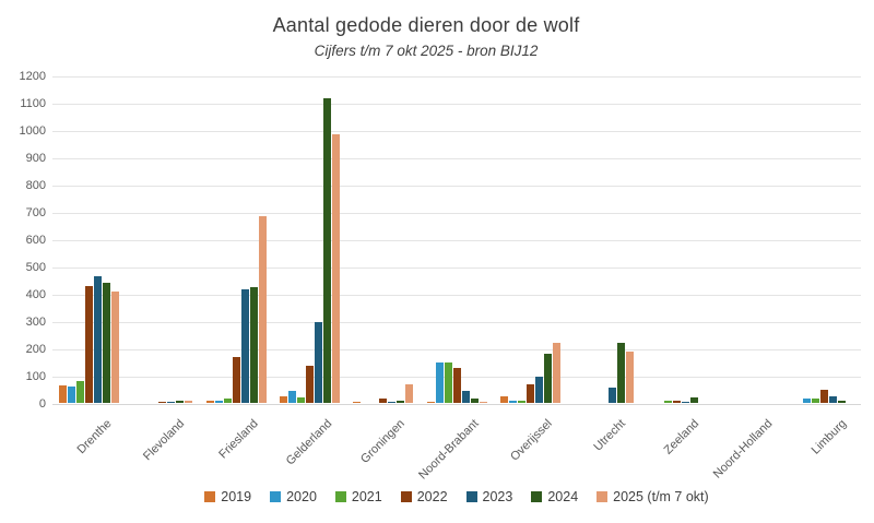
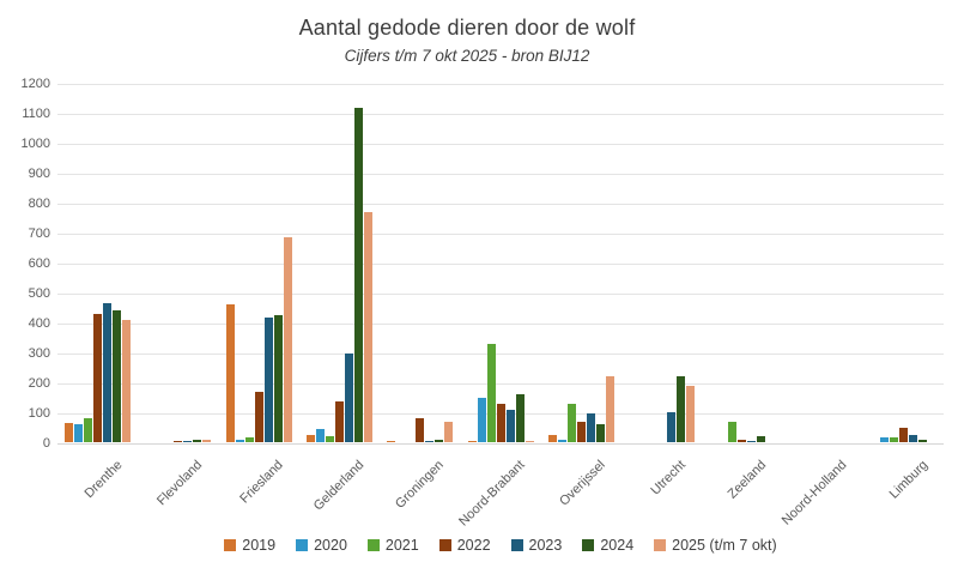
2019/Friesland: 10 -> 460
2025 (t/m 7 okt)/Gelderland: 980 -> 770
2022/Groningen: 20 -> 80
2021/Noord-Brabant: 150 -> 330
2023/Noord-Brabant: 40 -> 110
2024/Noord-Brabant: 20 -> 160
2021/Overijssel: 10 -> 130
2024/Overijssel: 180 -> 60
2023/Utrecht: 60 -> 100
2021/Zeeland: 10 -> 70
